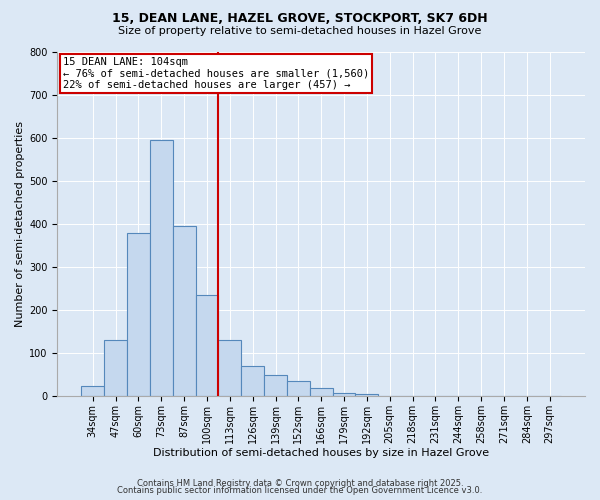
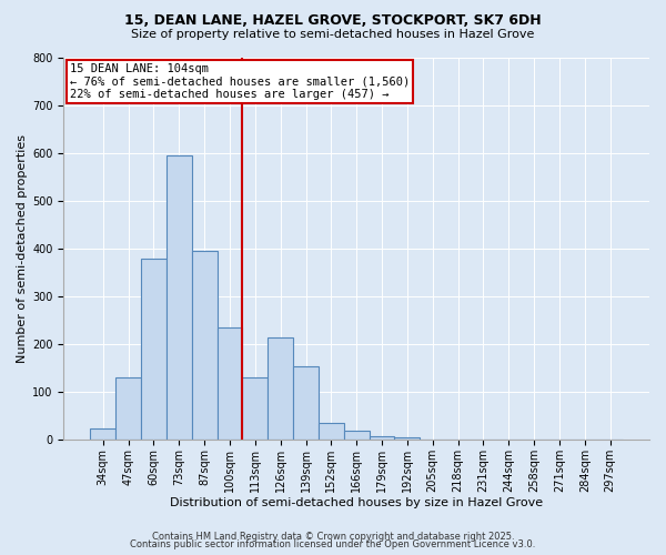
126sqm: 70 -> 215
139sqm: 50 -> 155
